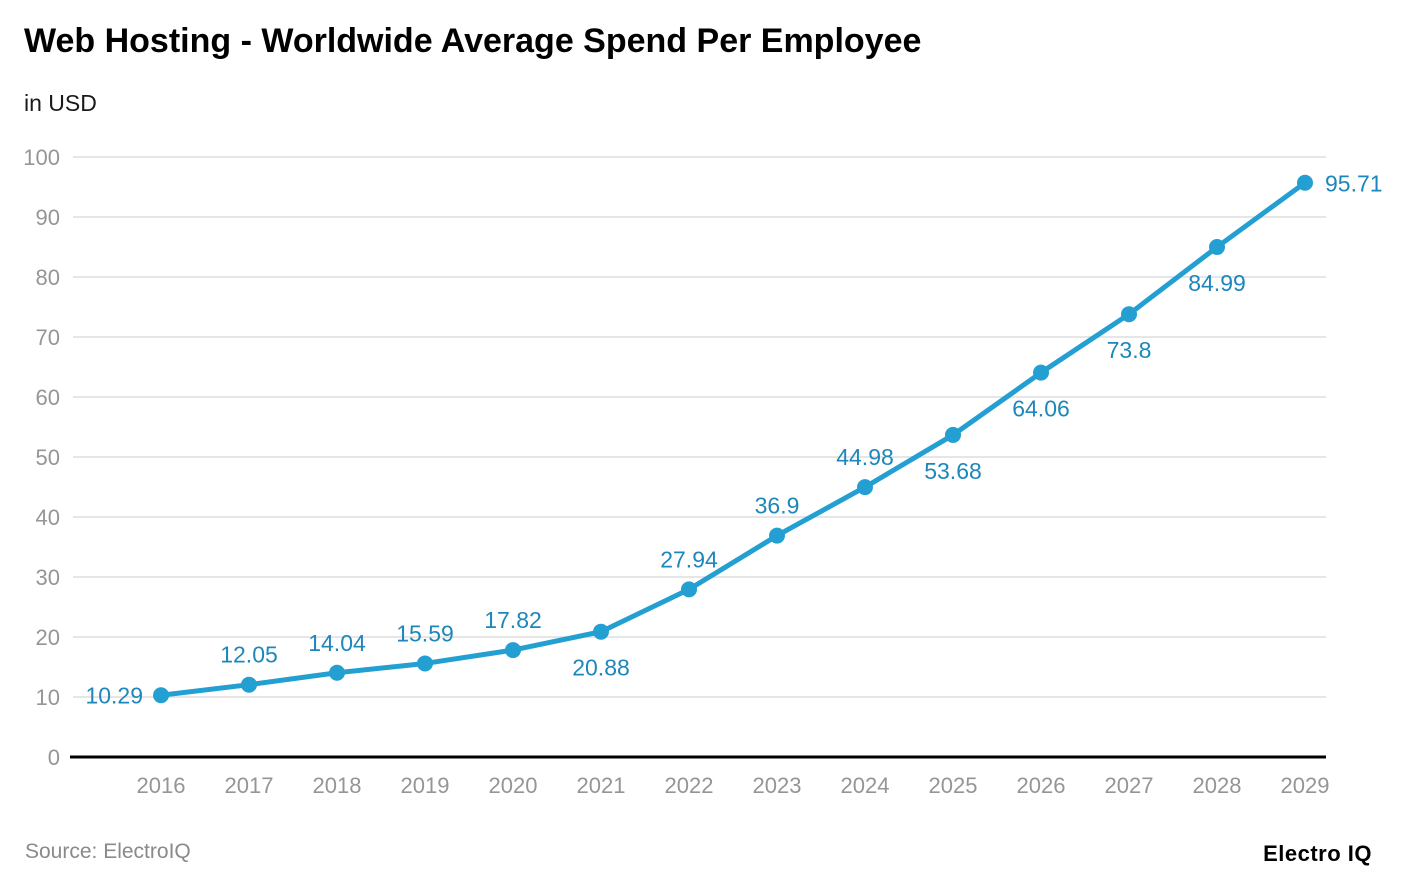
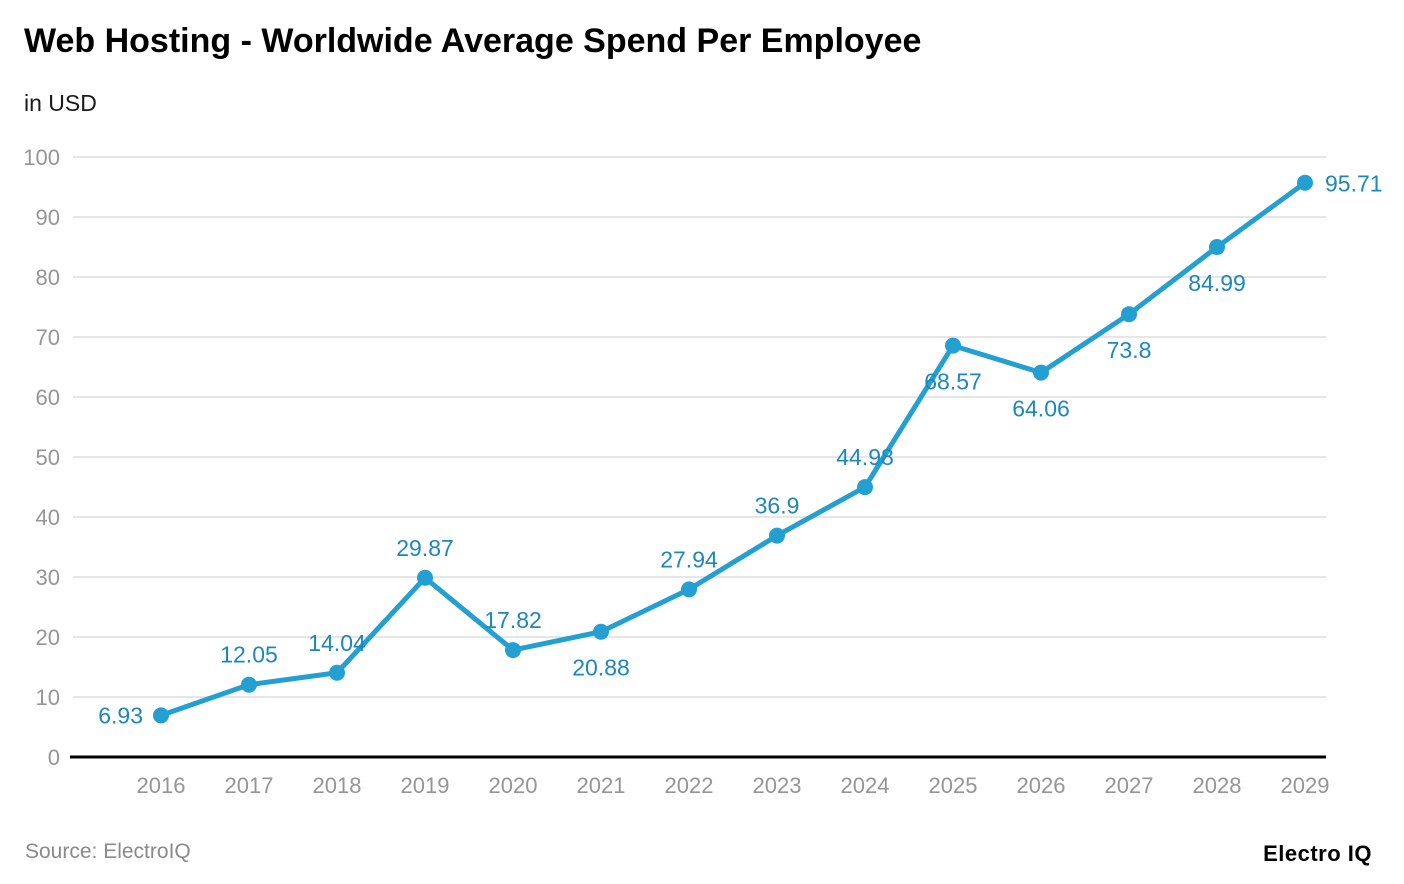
2016: 10.29 -> 6.93
2019: 15.59 -> 29.87
2025: 53.68 -> 68.57
